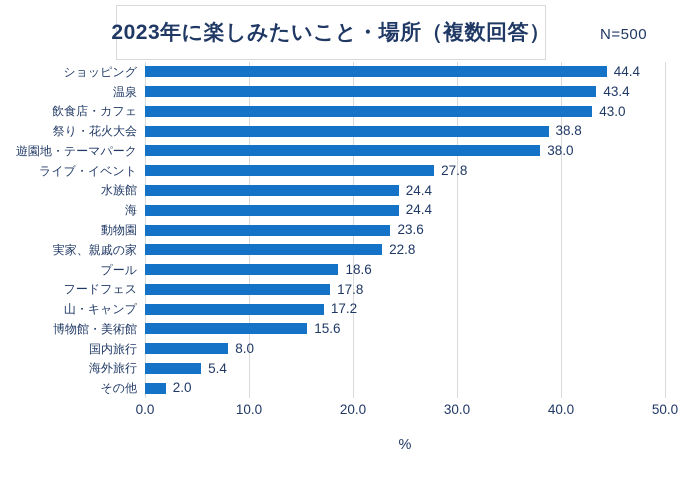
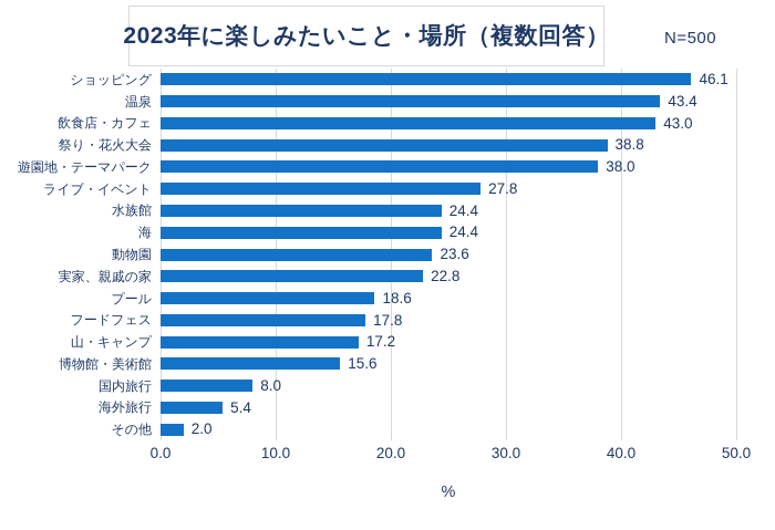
ショッピング: 44.4 -> 46.1
